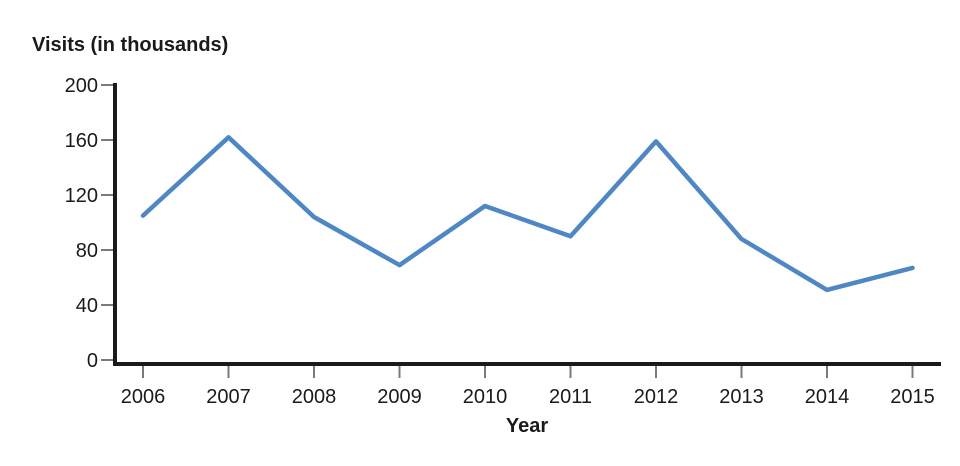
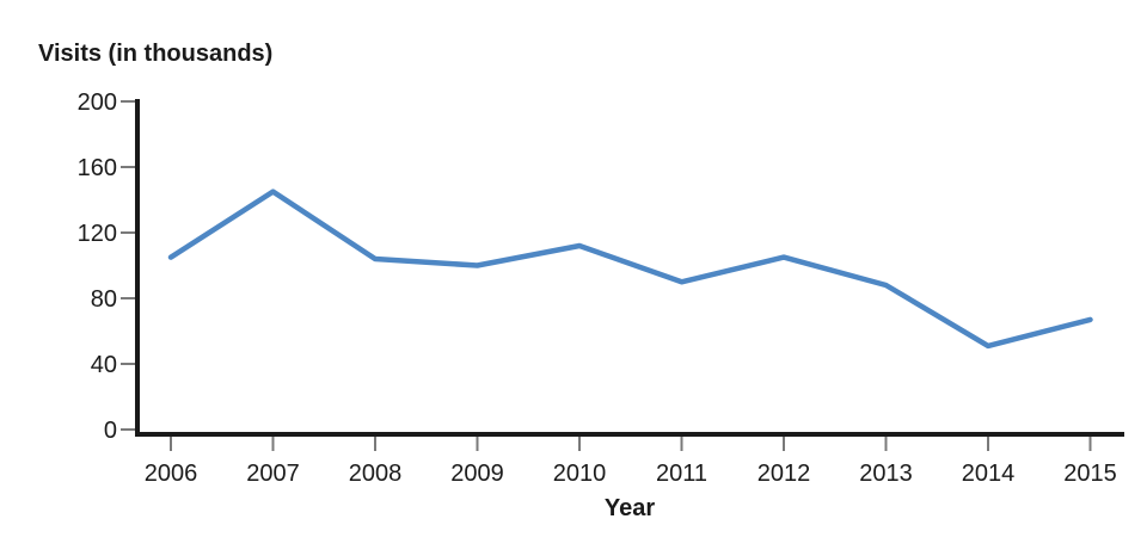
2007: 162 -> 145
2009: 69 -> 100
2012: 159 -> 105
